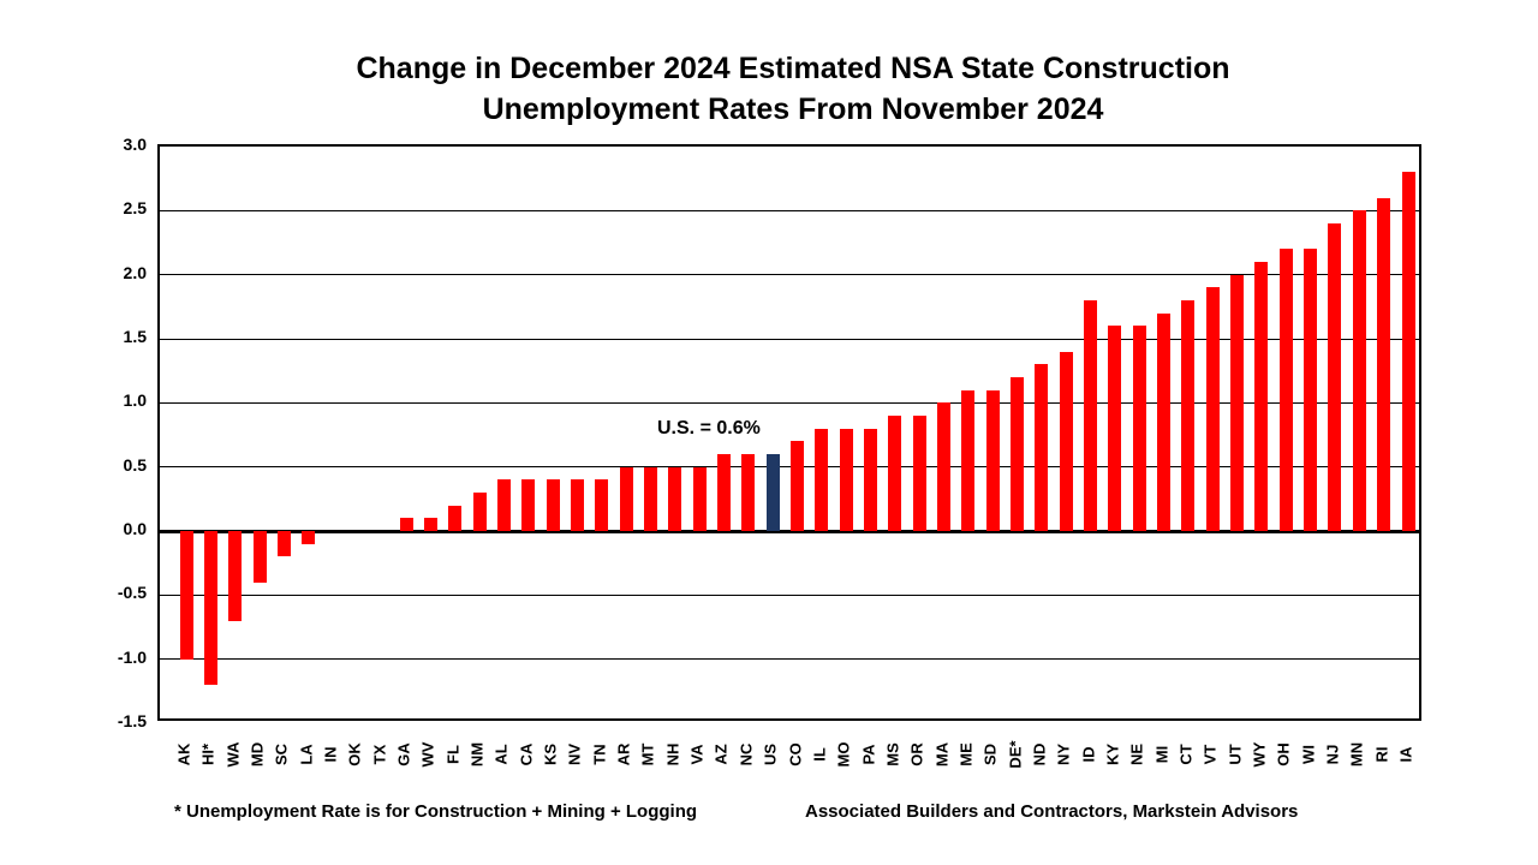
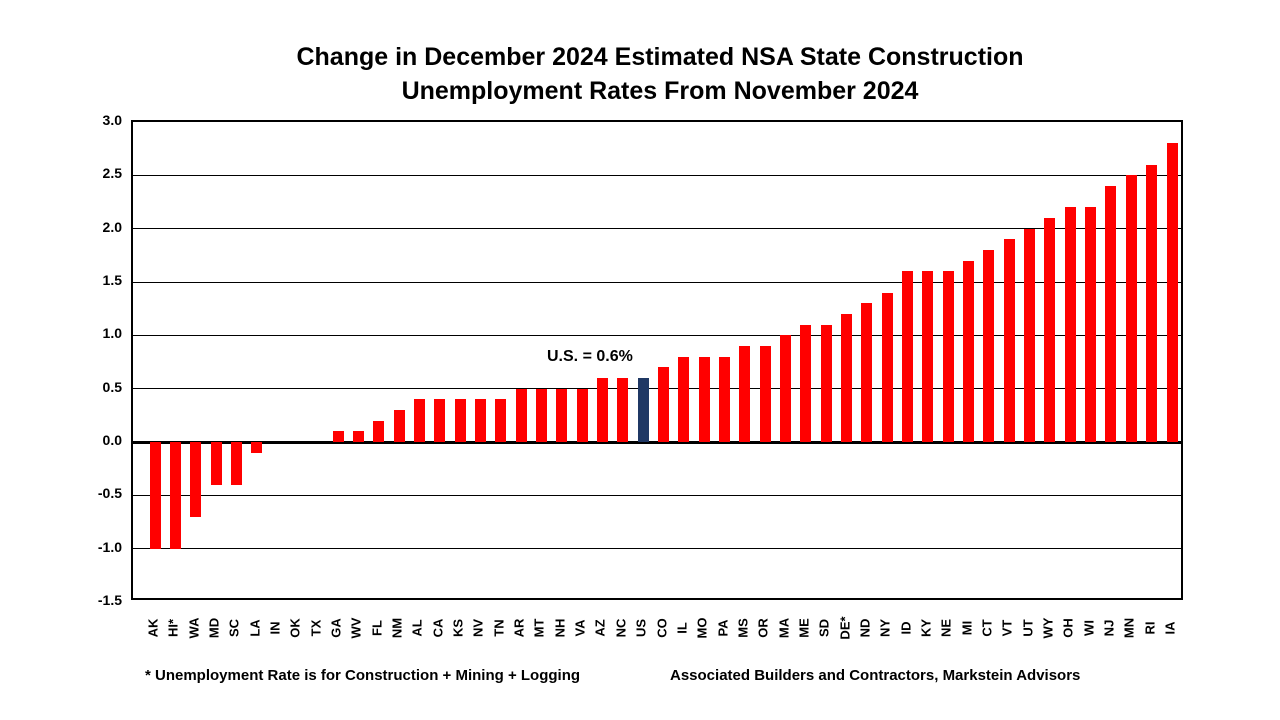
HI*: -1.2 -> -1.0
SC: -0.2 -> -0.4
ID: 1.8 -> 1.6
